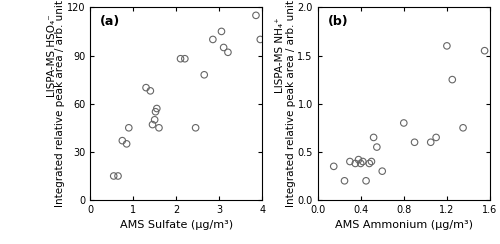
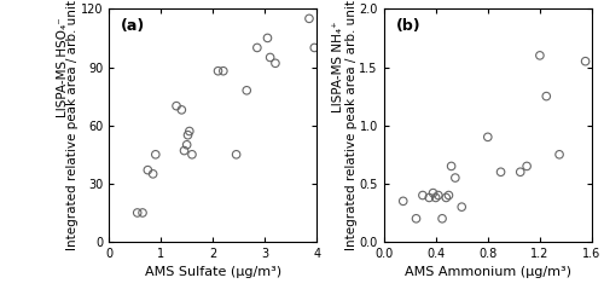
0.8: 0.80 -> 0.90
